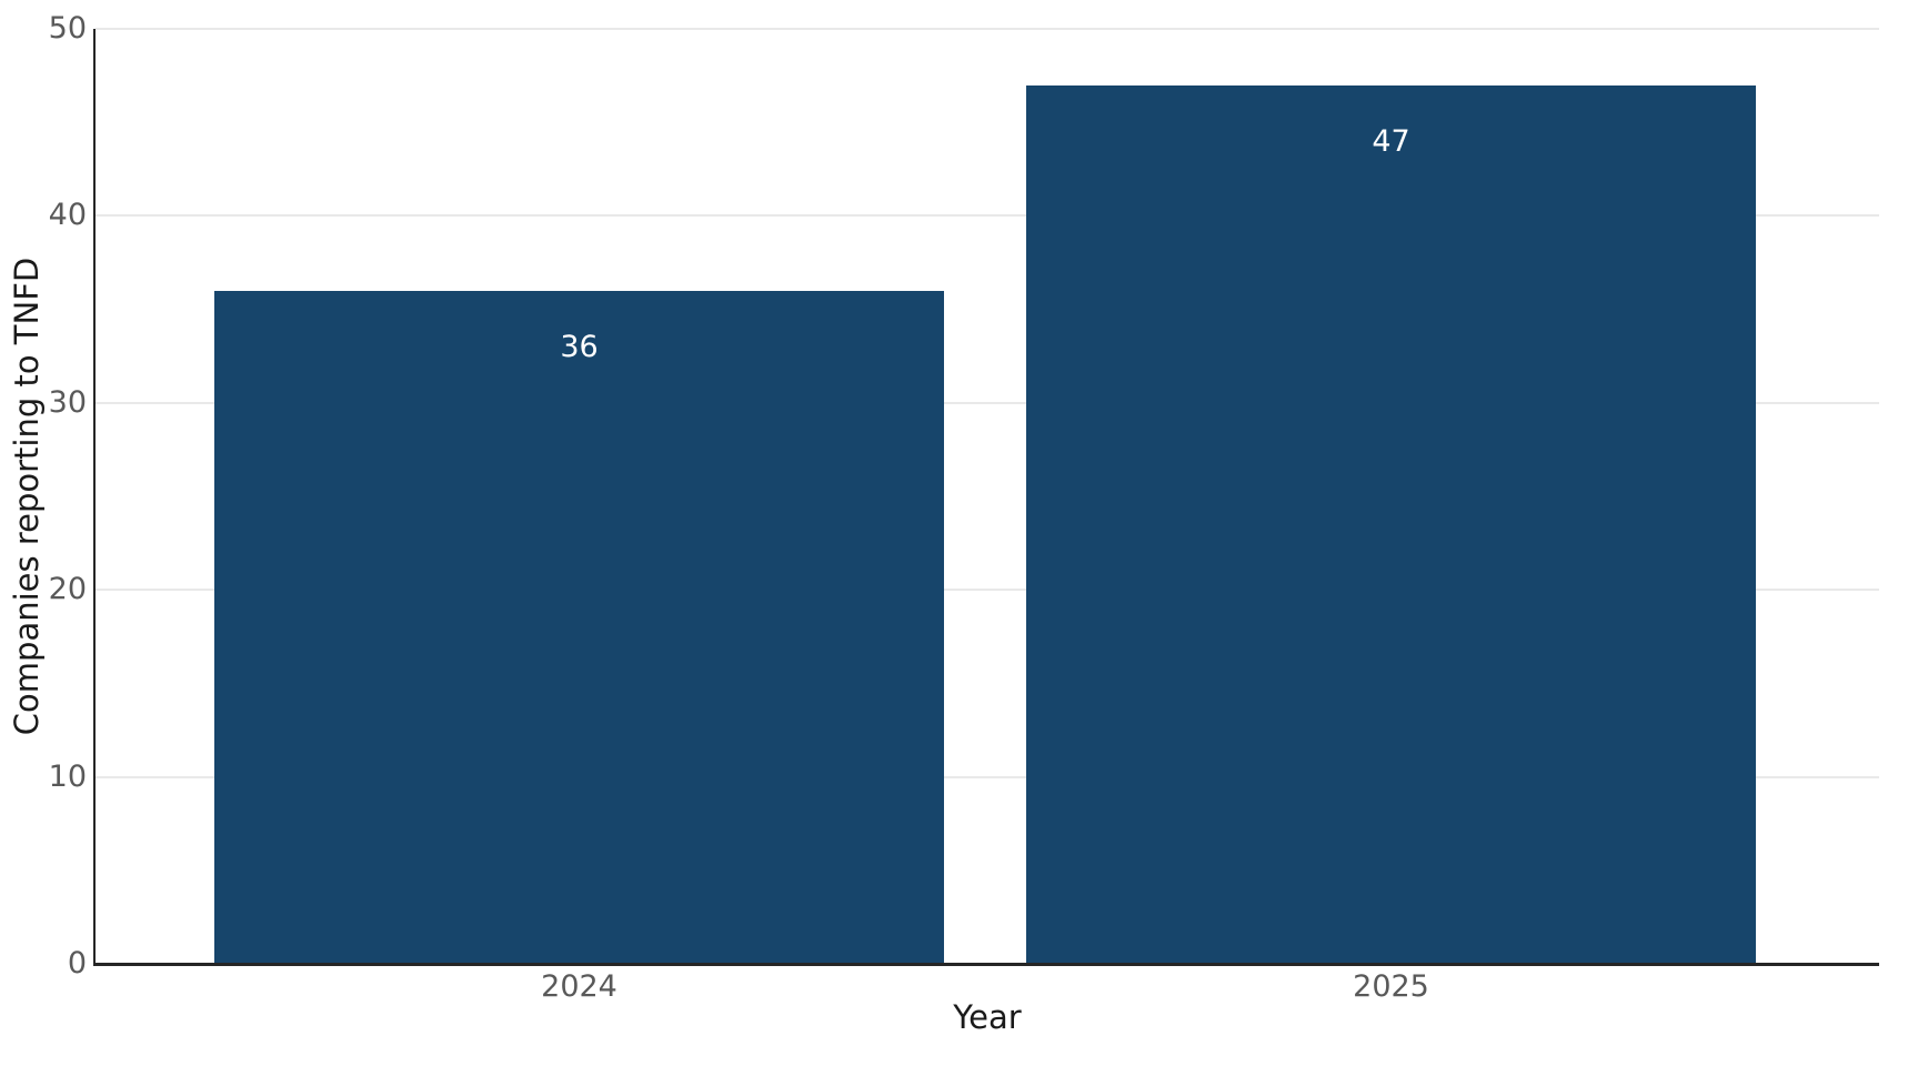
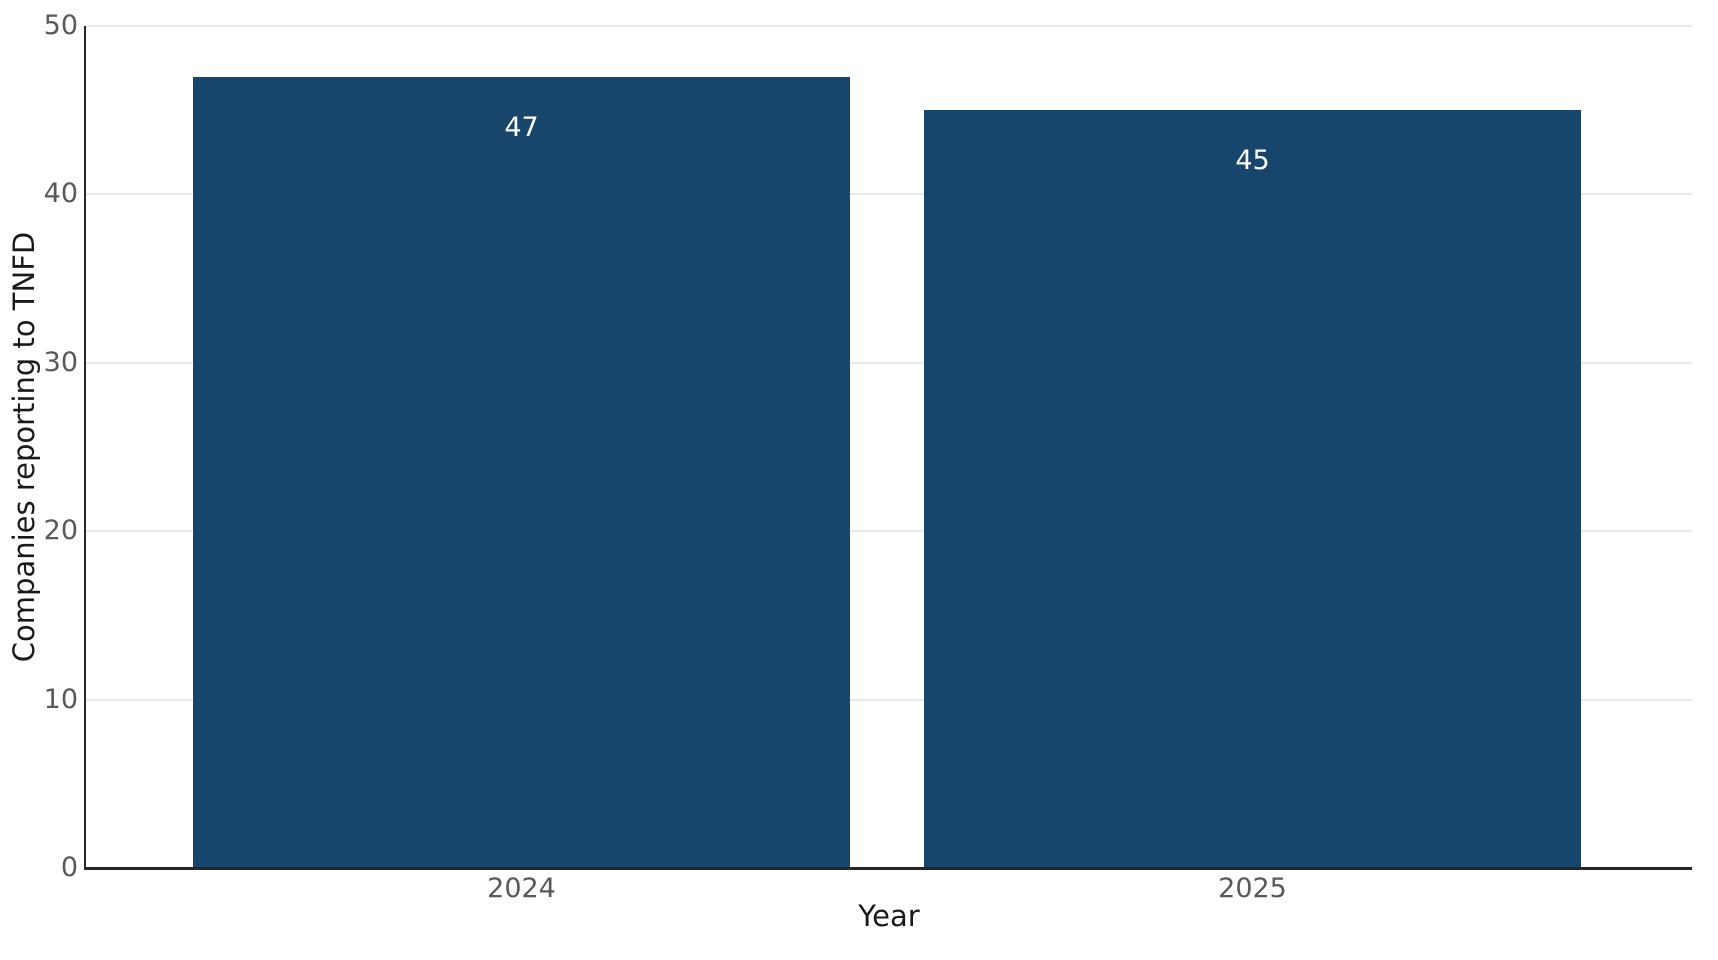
2024: 36 -> 47
2025: 47 -> 45
